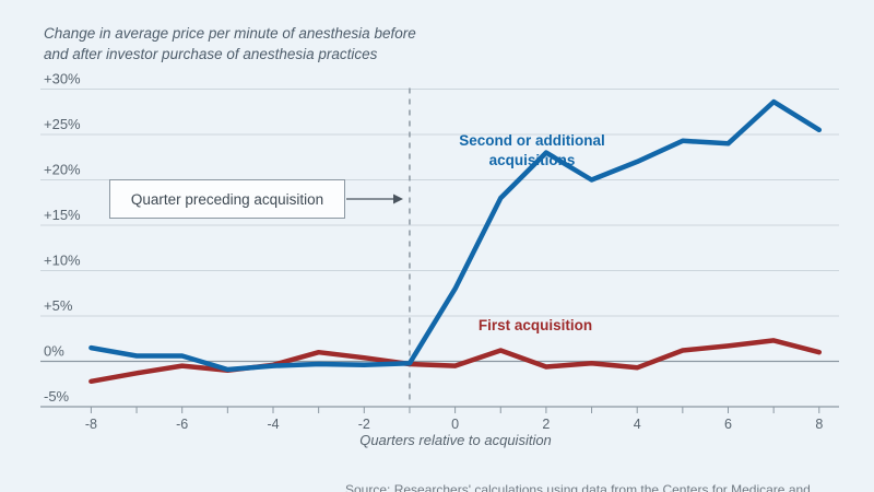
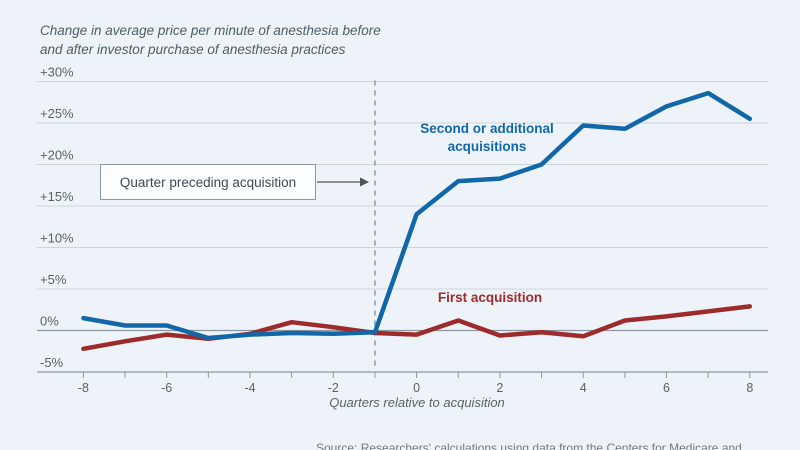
Second or additional acquisitions/0: 8% -> 14%
Second or additional acquisitions/2: 23% -> 18%
Second or additional acquisitions/4: 22% -> 25%
Second or additional acquisitions/6: 24% -> 27%
First acquisition/8: 1% -> 3%
